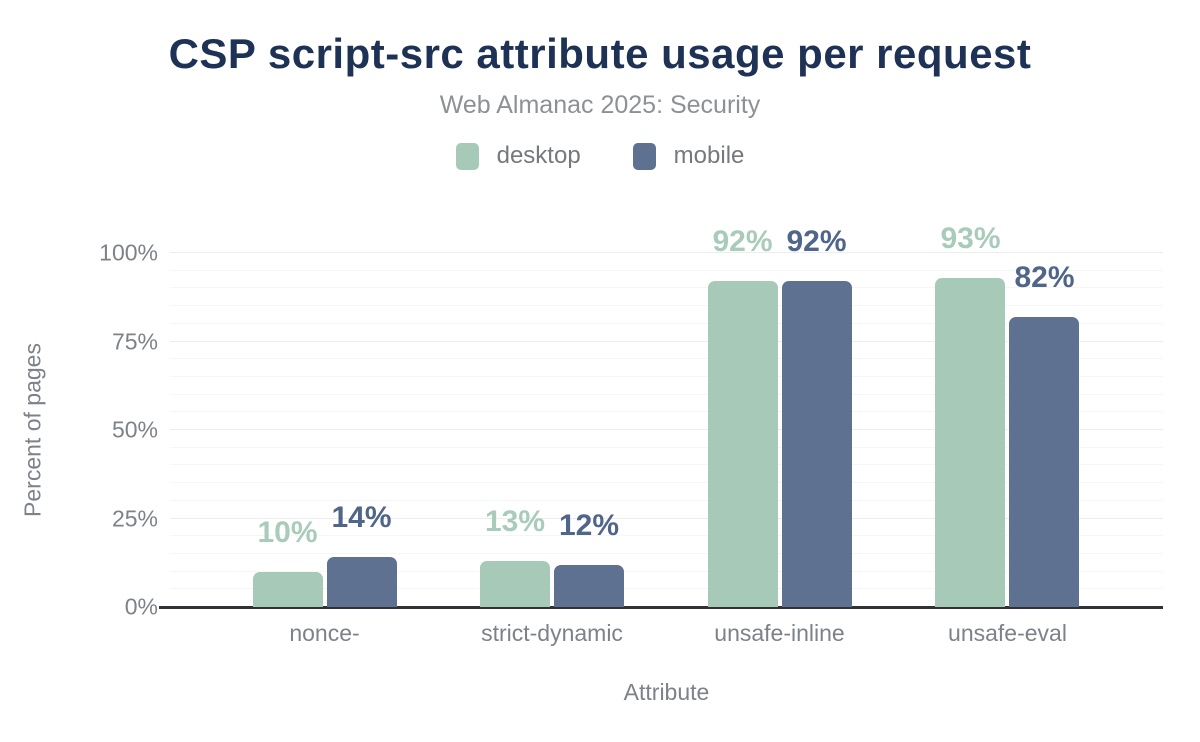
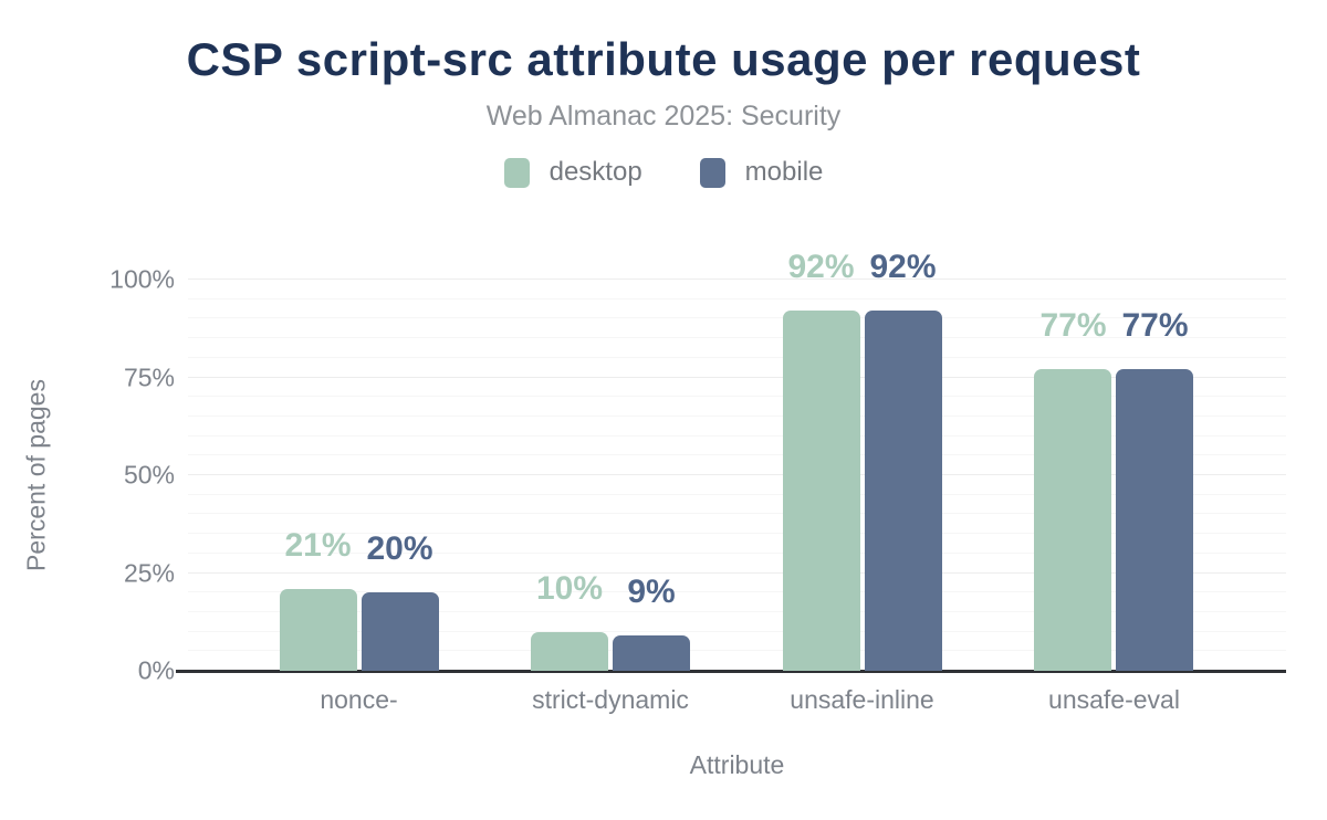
desktop/nonce-: 10% -> 21%
mobile/nonce-: 14% -> 20%
desktop/strict-dynamic: 13% -> 10%
mobile/strict-dynamic: 12% -> 9%
desktop/unsafe-eval: 93% -> 77%
mobile/unsafe-eval: 82% -> 77%
